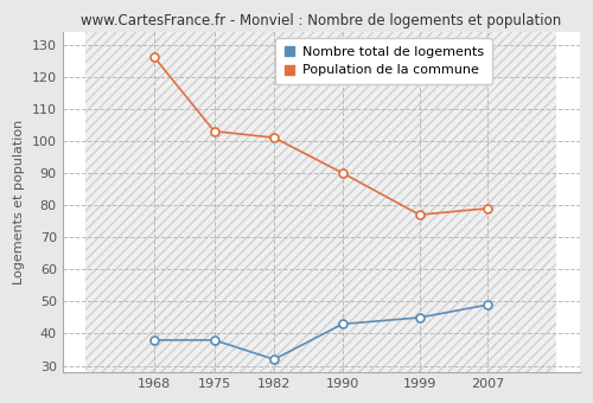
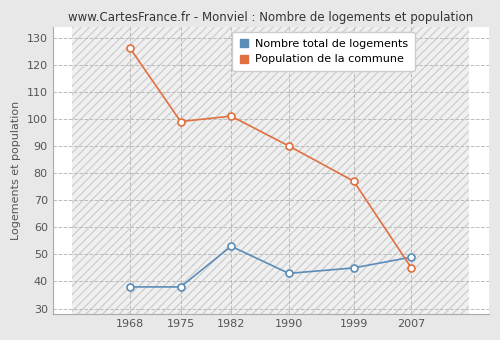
Population de la commune/1975: 103 -> 99
Nombre total de logements/1982: 32 -> 53
Population de la commune/2007: 79 -> 45
